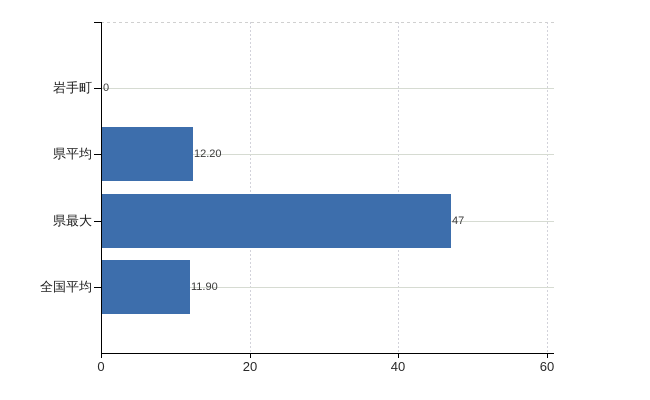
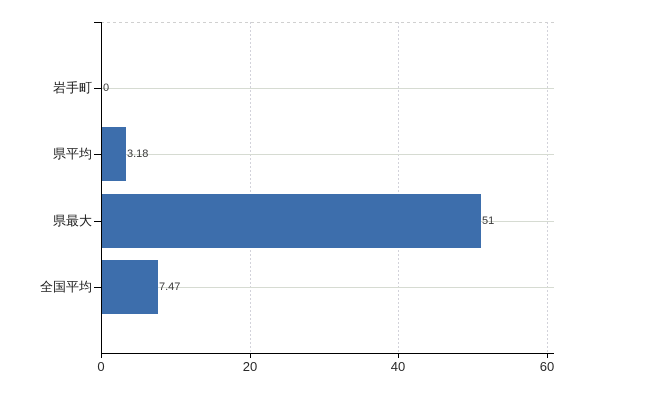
県平均: 12.20 -> 3.18
県最大: 47 -> 51
全国平均: 11.90 -> 7.47
